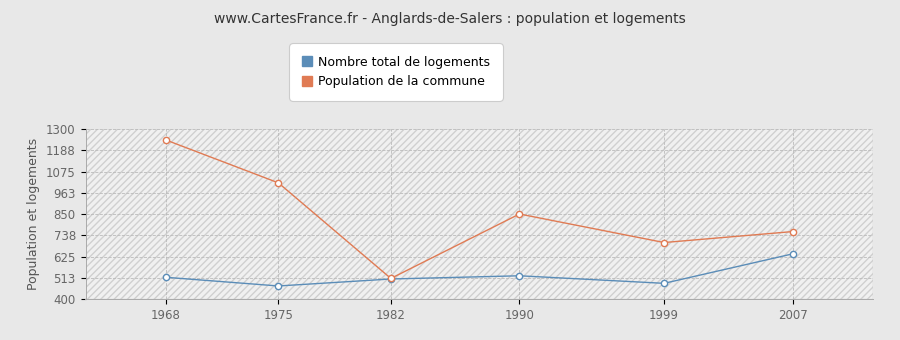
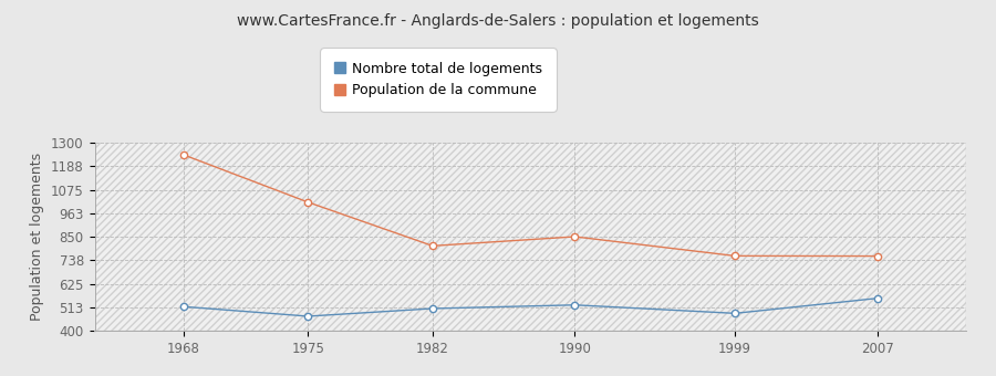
Population de la commune/1982: 510 -> 810
Population de la commune/1999: 700 -> 760
Nombre total de logements/2007: 640 -> 560
